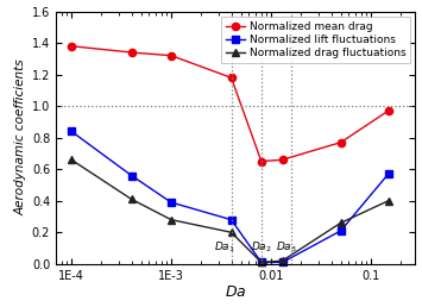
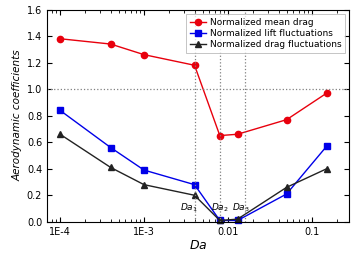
Normalized mean drag/1E-3: 1.32 -> 1.26
